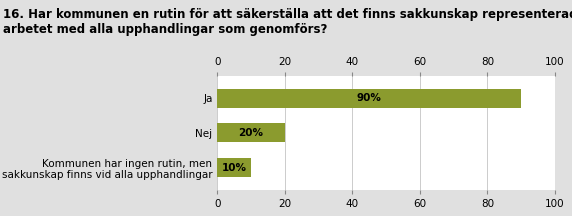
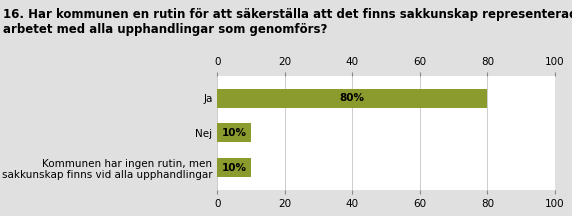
Ja: 90% -> 80%
Nej: 20% -> 10%
